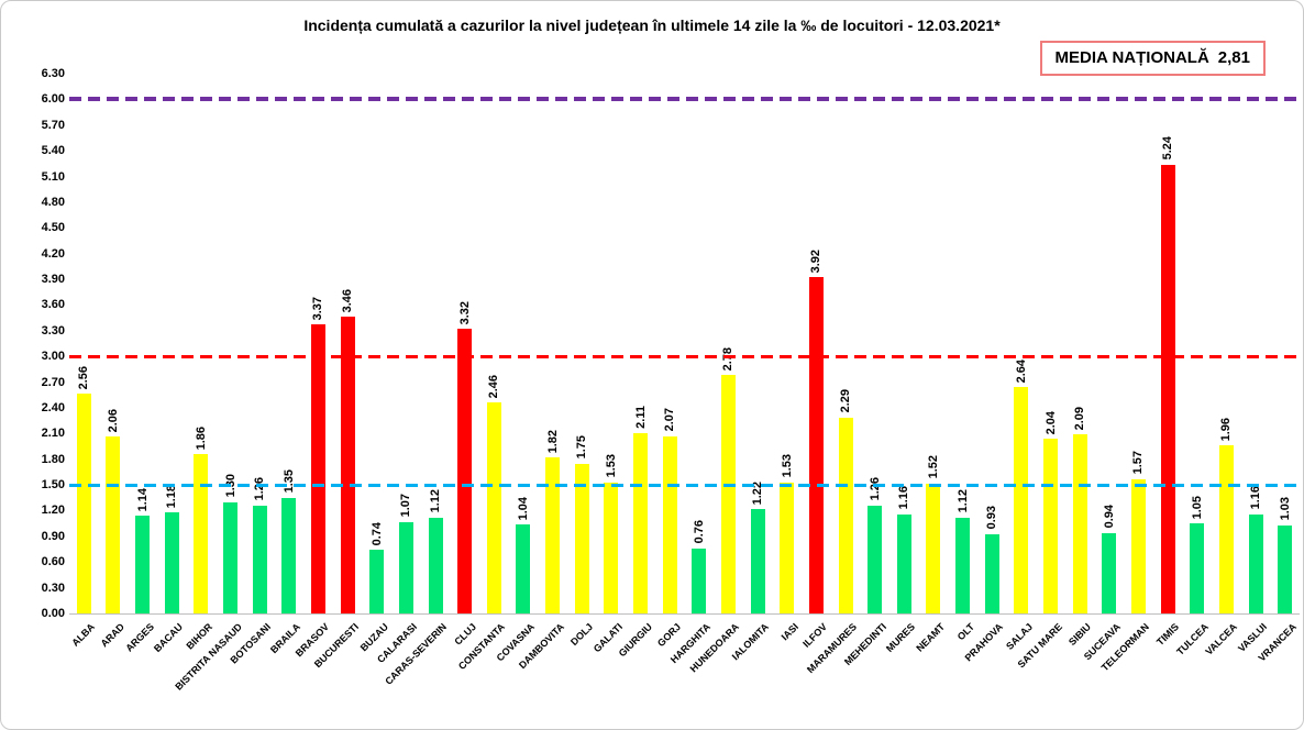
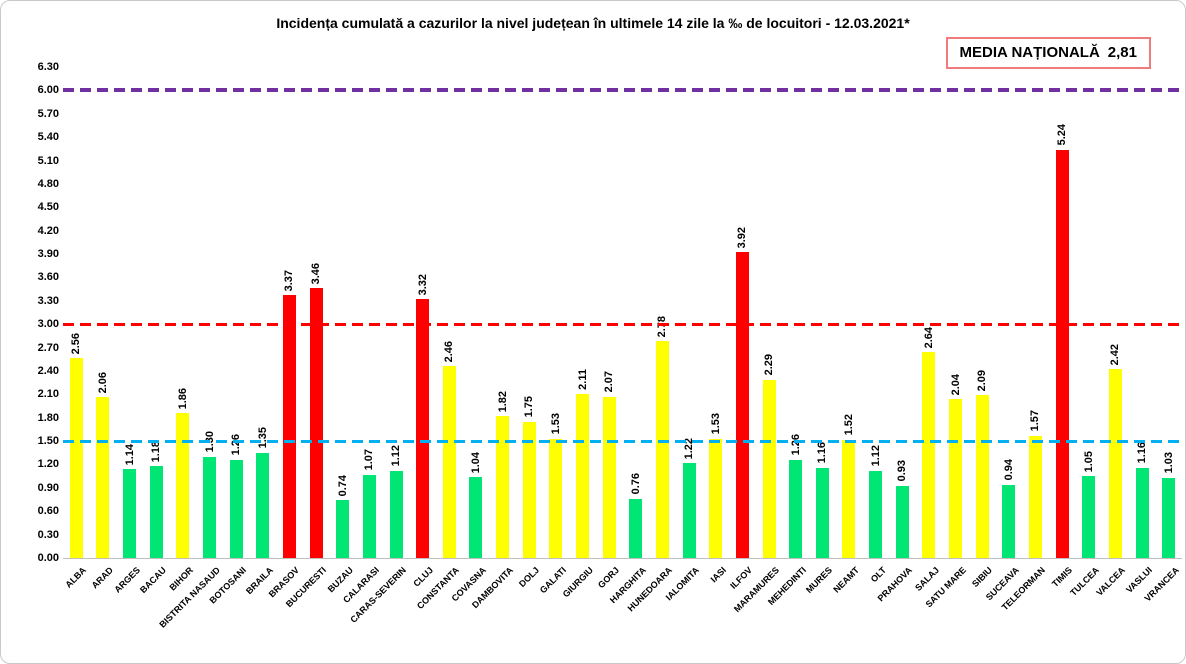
VALCEA: 1.96 -> 2.42
